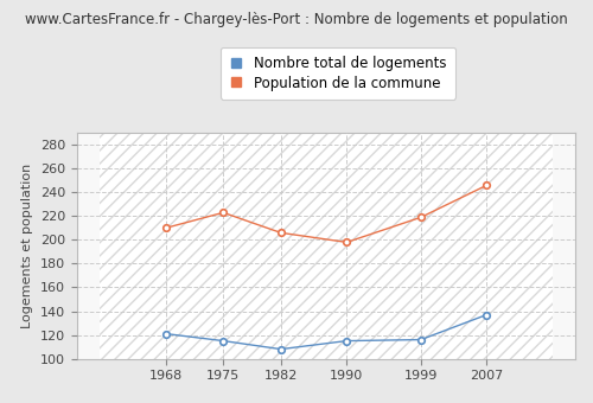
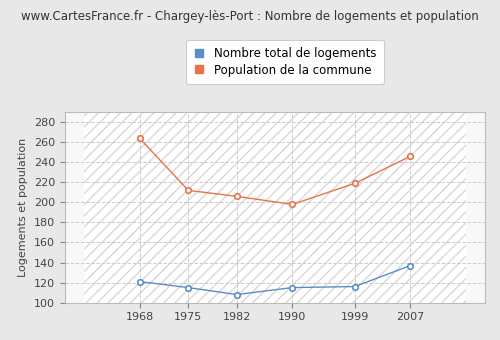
Population de la commune/1968: 210 -> 264
Population de la commune/1975: 223 -> 212
